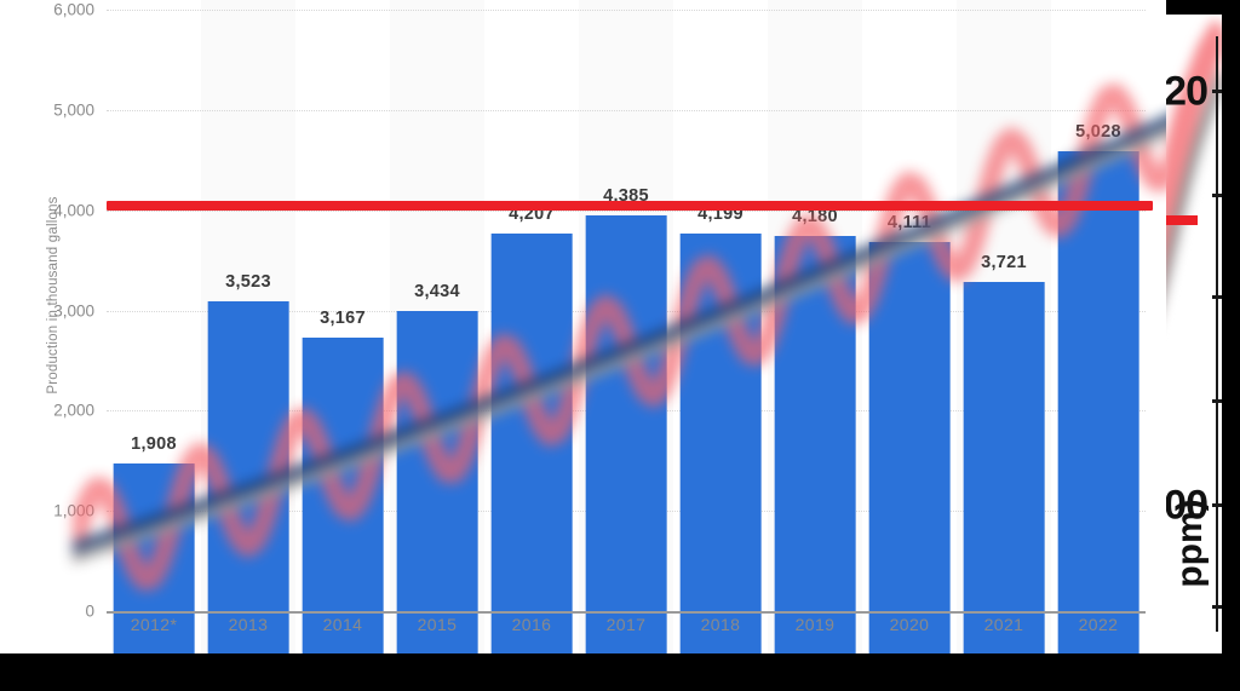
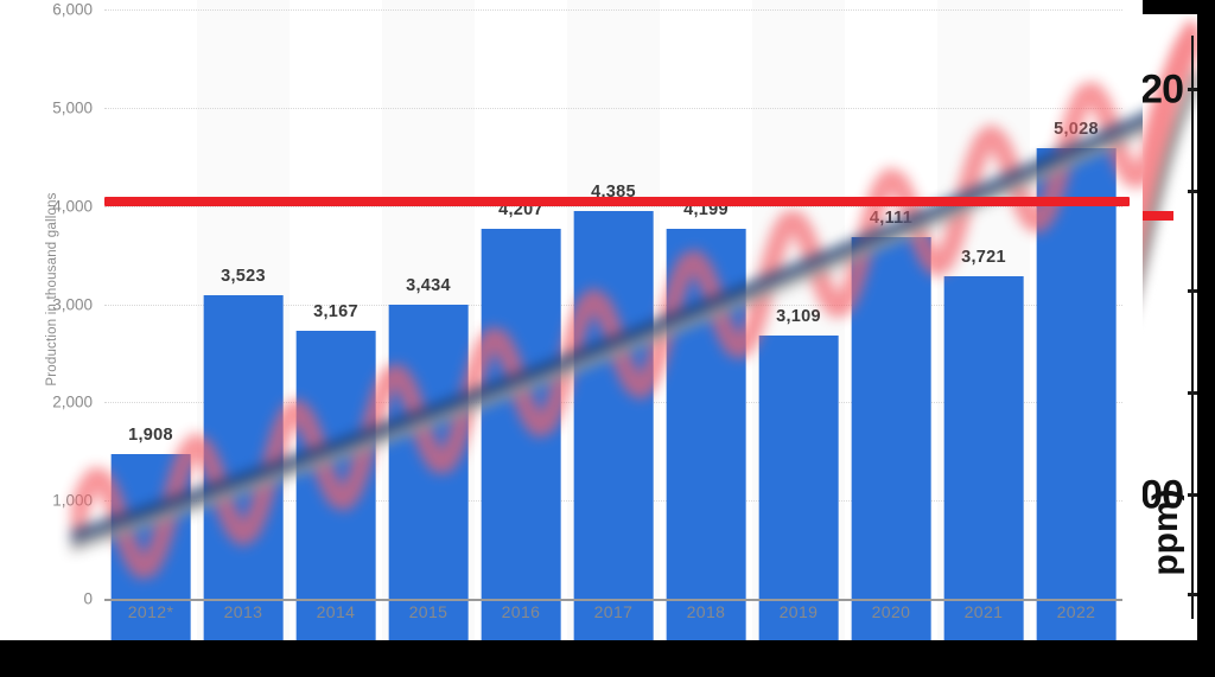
2019: 4,180 -> 3,109
